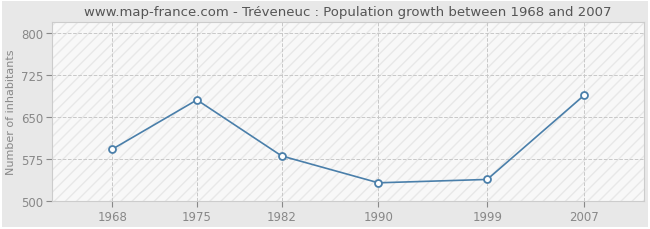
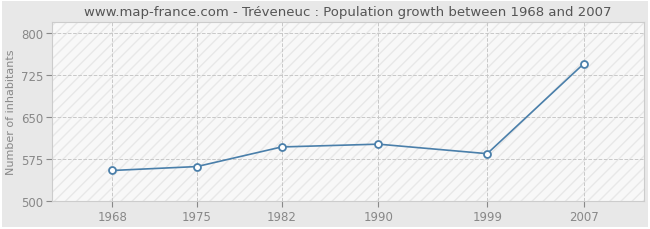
1968: 592 -> 554
1975: 680 -> 561
1982: 580 -> 596
1990: 532 -> 601
1999: 538 -> 584
2007: 688 -> 745
